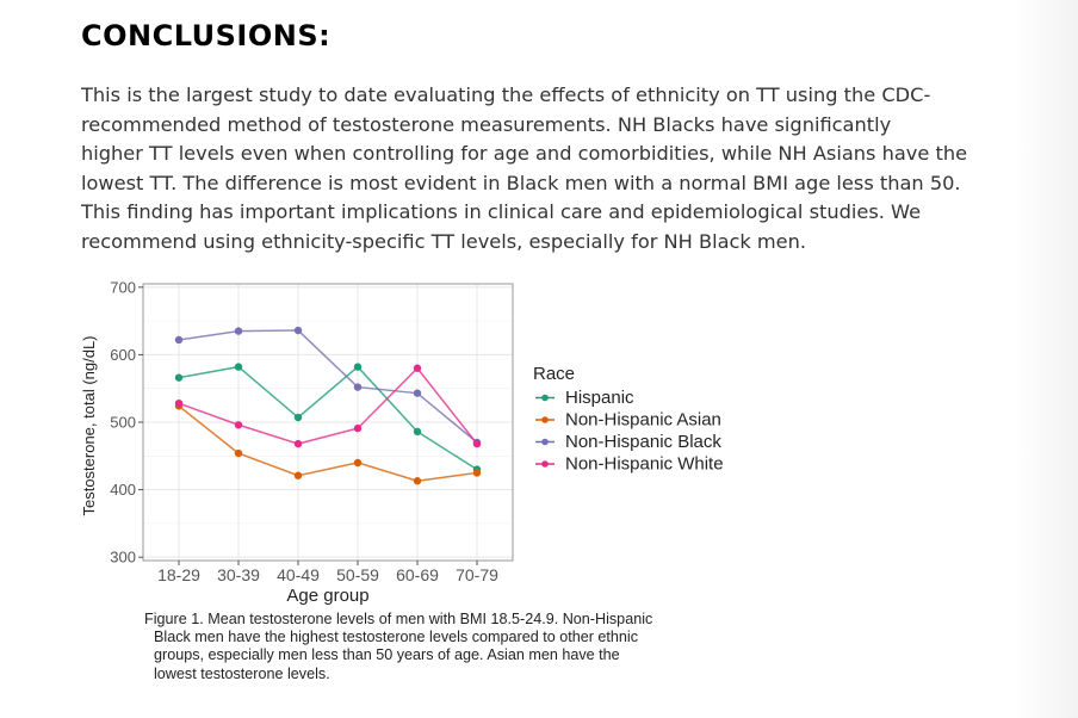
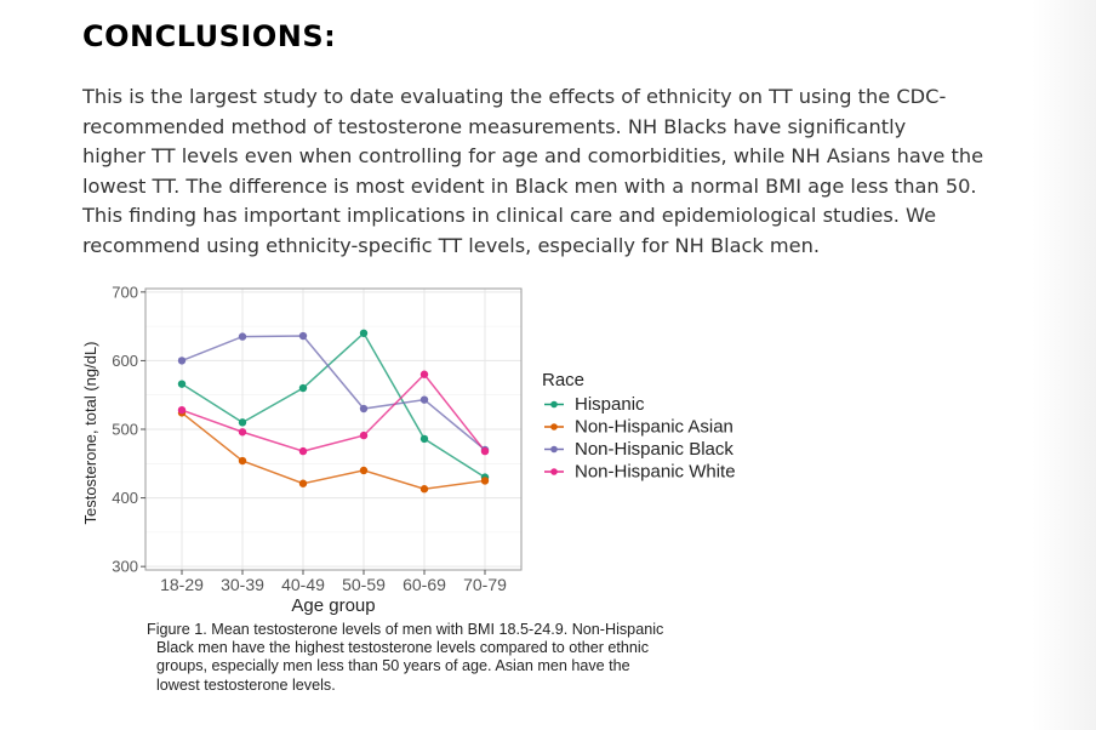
Non-Hispanic Black/18-29: 620 -> 600
Hispanic/30-39: 580 -> 510
Hispanic/40-49: 510 -> 560
Hispanic/50-59: 580 -> 640
Non-Hispanic Black/50-59: 550 -> 530
